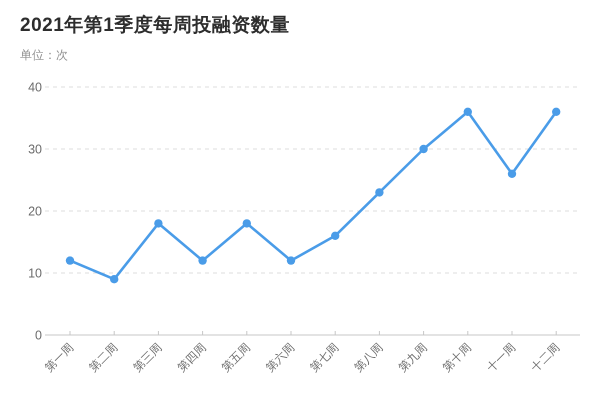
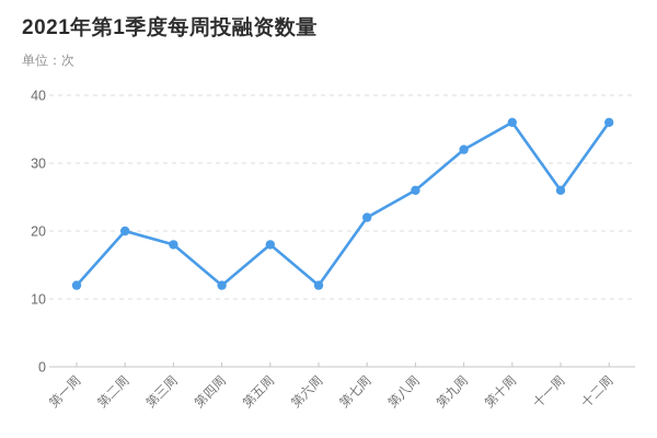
第二周: 9 -> 20
第七周: 16 -> 22
第八周: 23 -> 26
第九周: 30 -> 32
